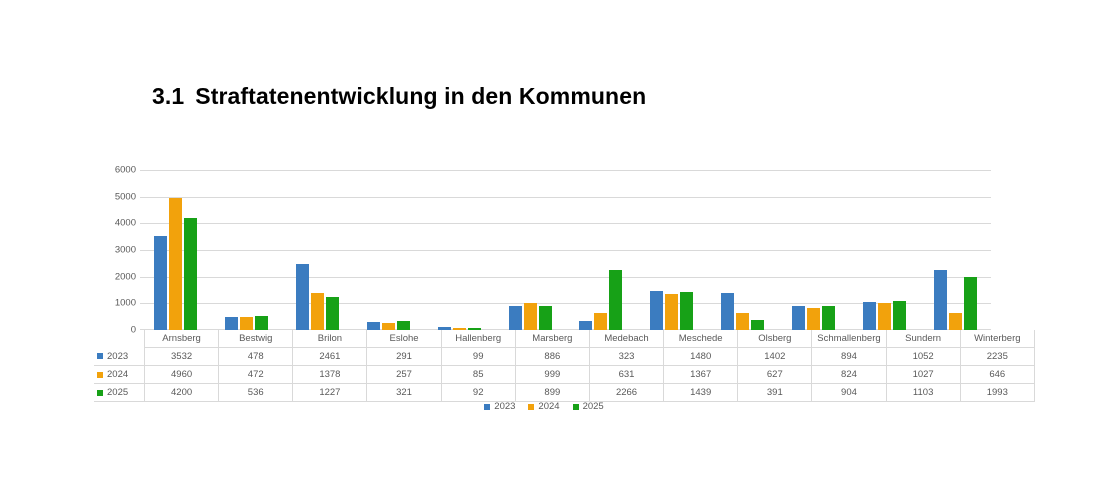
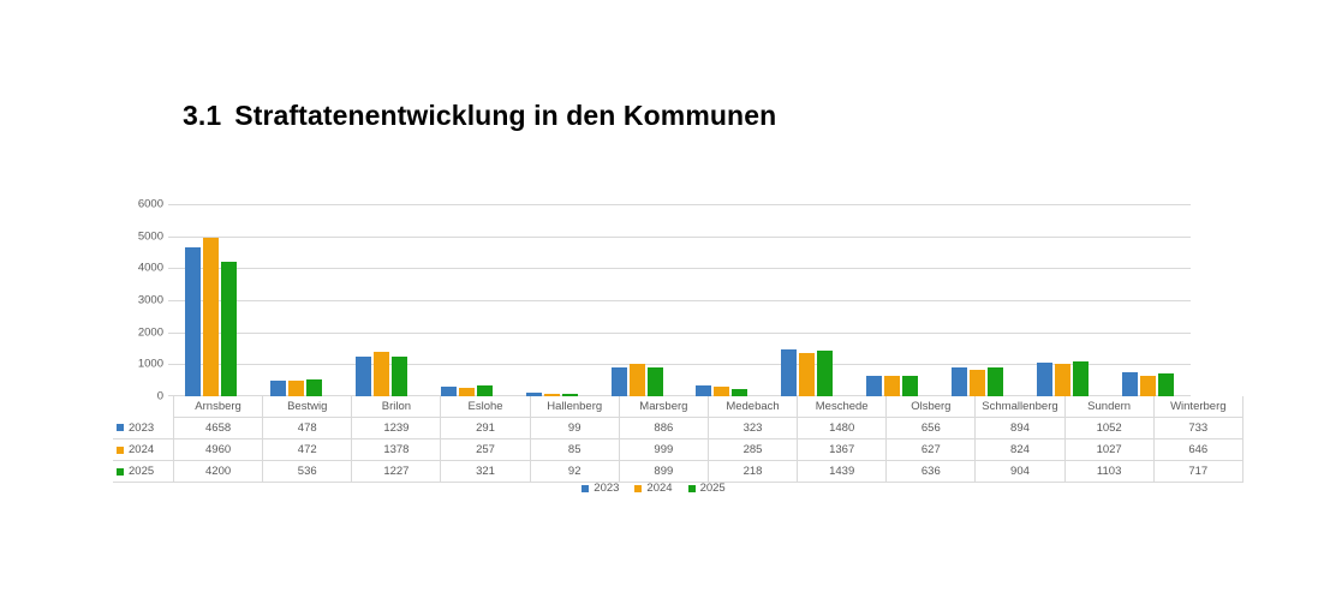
2023/Arnsberg: 3532 -> 4658
2023/Brilon: 2461 -> 1239
2024/Medebach: 631 -> 285
2025/Medebach: 2266 -> 218
2023/Olsberg: 1402 -> 656
2025/Olsberg: 391 -> 636
2023/Winterberg: 2235 -> 733
2025/Winterberg: 1993 -> 717
